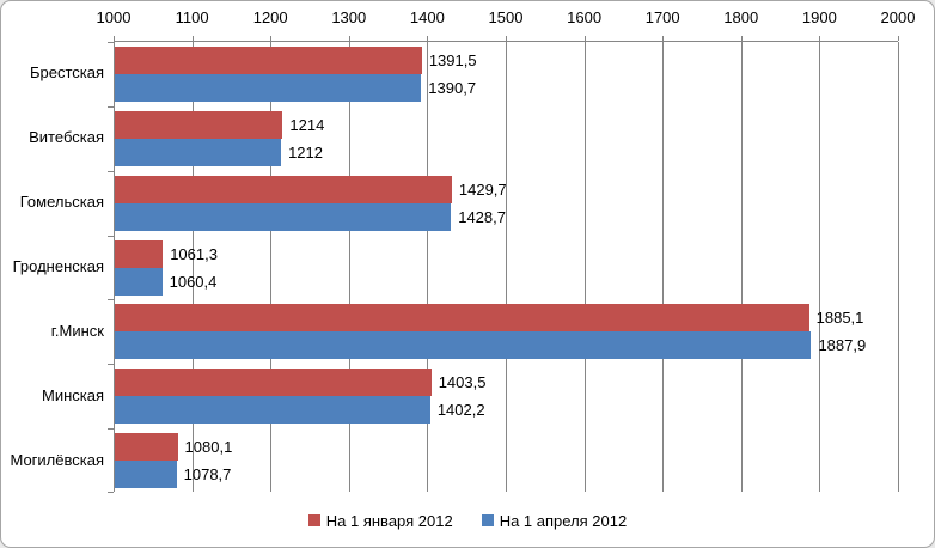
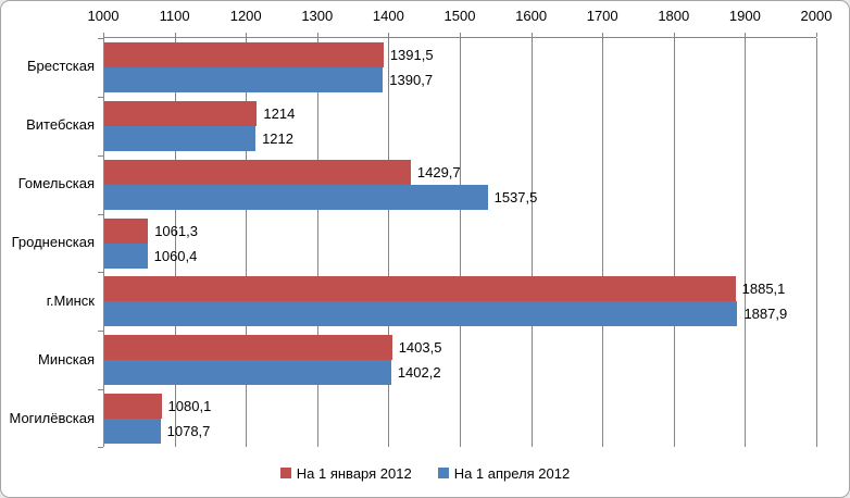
На 1 апреля 2012/Гомельская: 1428,7 -> 1537,5
